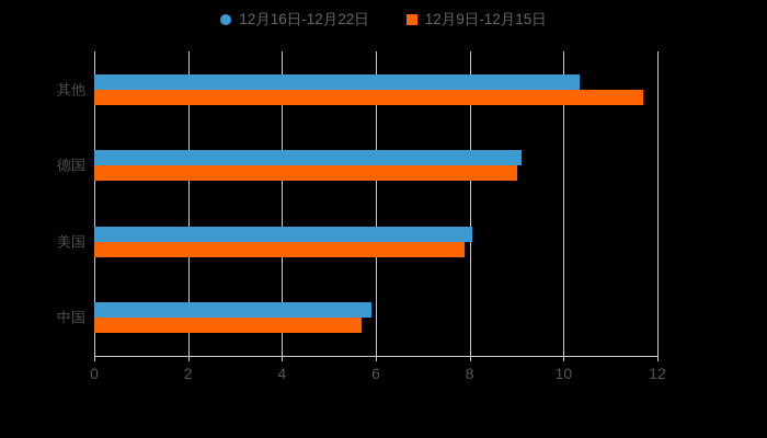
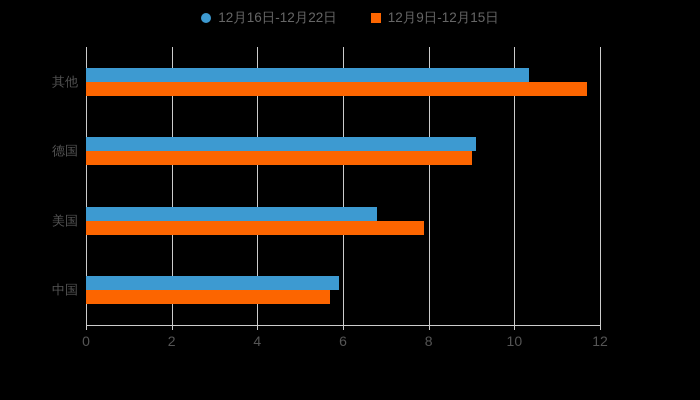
12月16日-12月22日/美国: 8.1 -> 6.8
